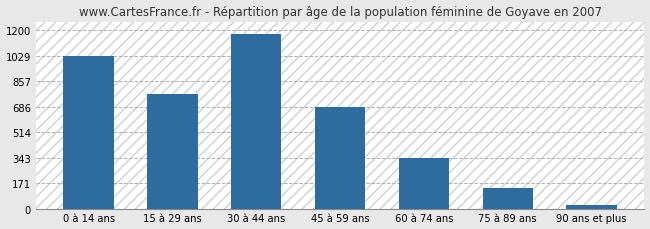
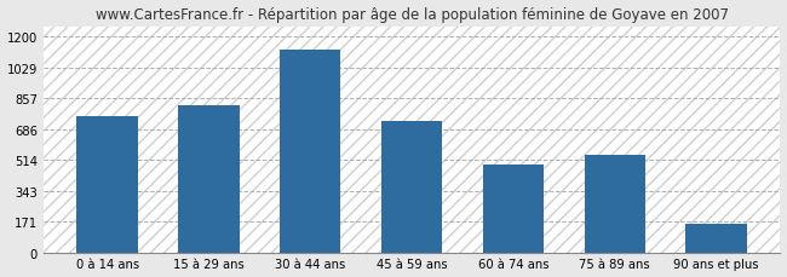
0 à 14 ans: 1030 -> 760
15 à 29 ans: 770 -> 820
30 à 44 ans: 1180 -> 1130
45 à 59 ans: 690 -> 730
60 à 74 ans: 340 -> 490
75 à 89 ans: 140 -> 540
90 ans et plus: 30 -> 160
